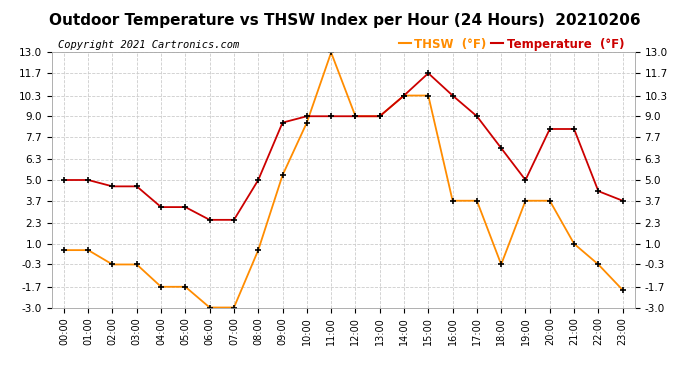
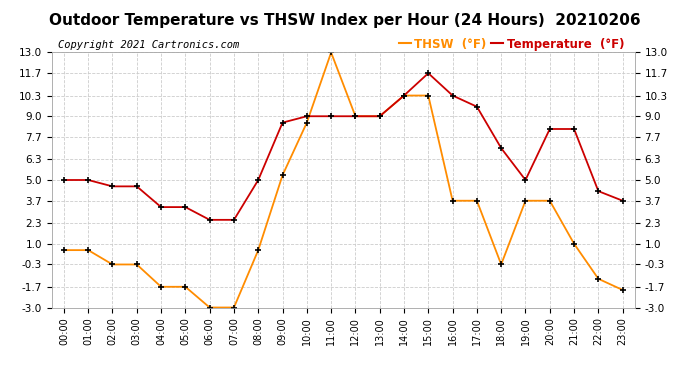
Temperature (°F)/17:00: 9.0 -> 9.6
THSW (°F)/22:00: -0.3 -> -1.2
